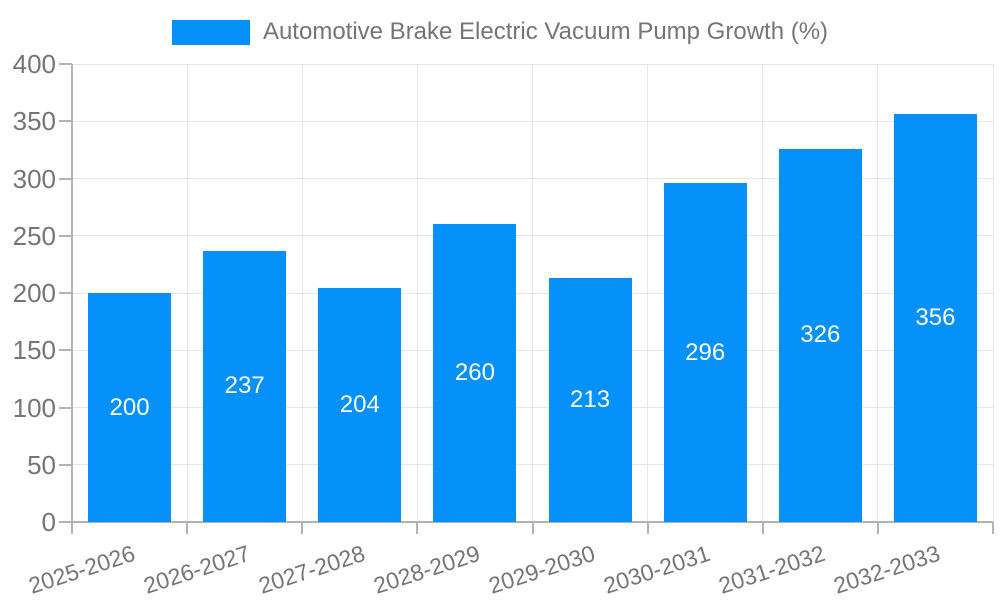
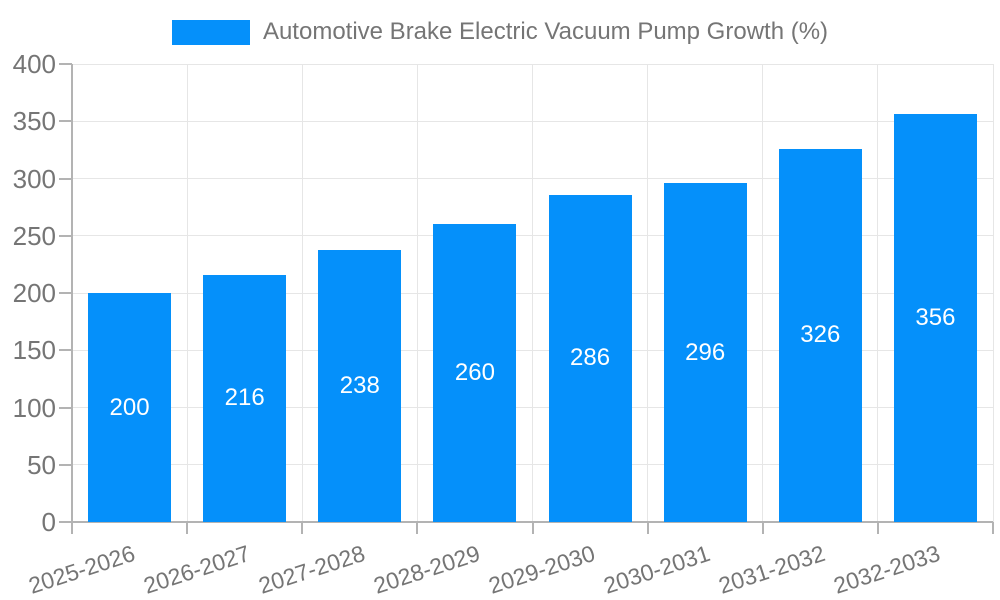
2026-2027: 237 -> 216
2027-2028: 204 -> 238
2029-2030: 213 -> 286
